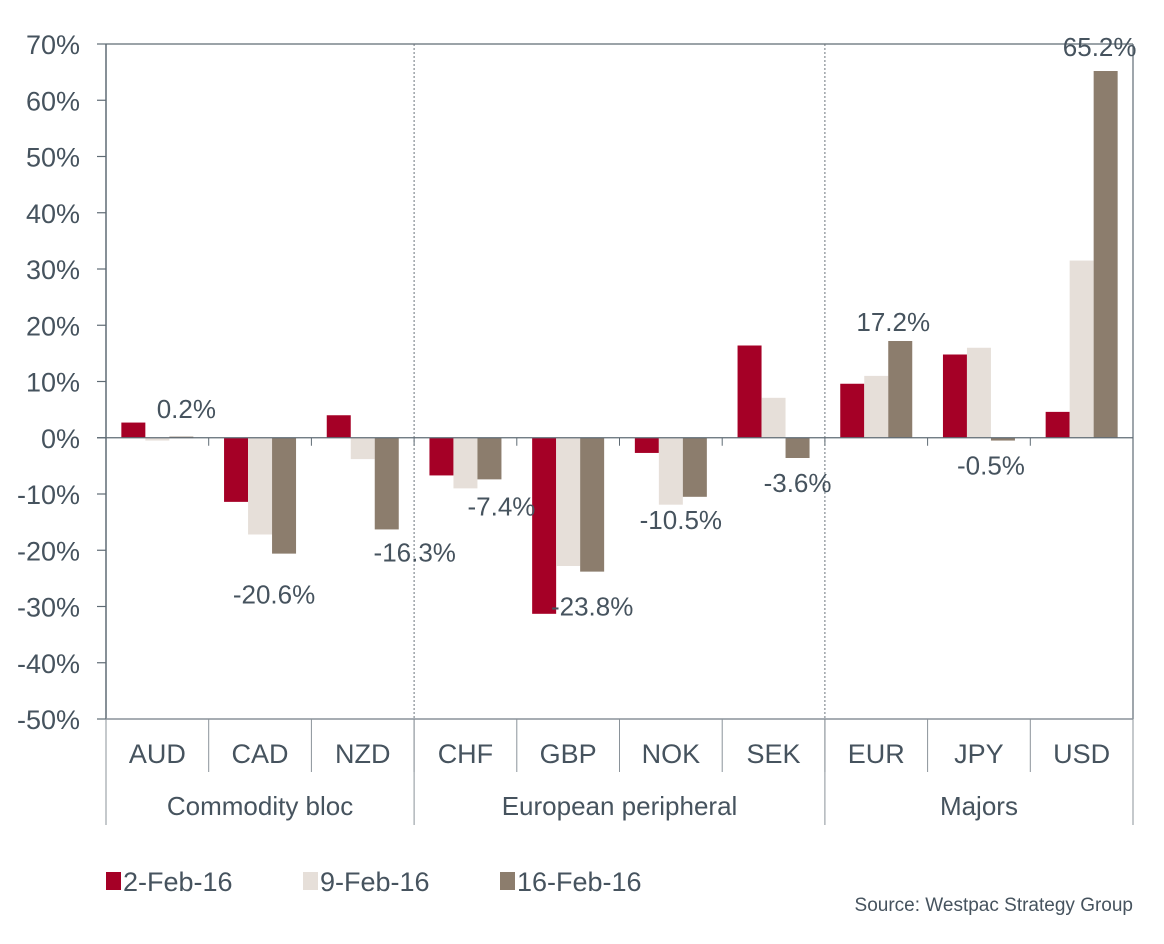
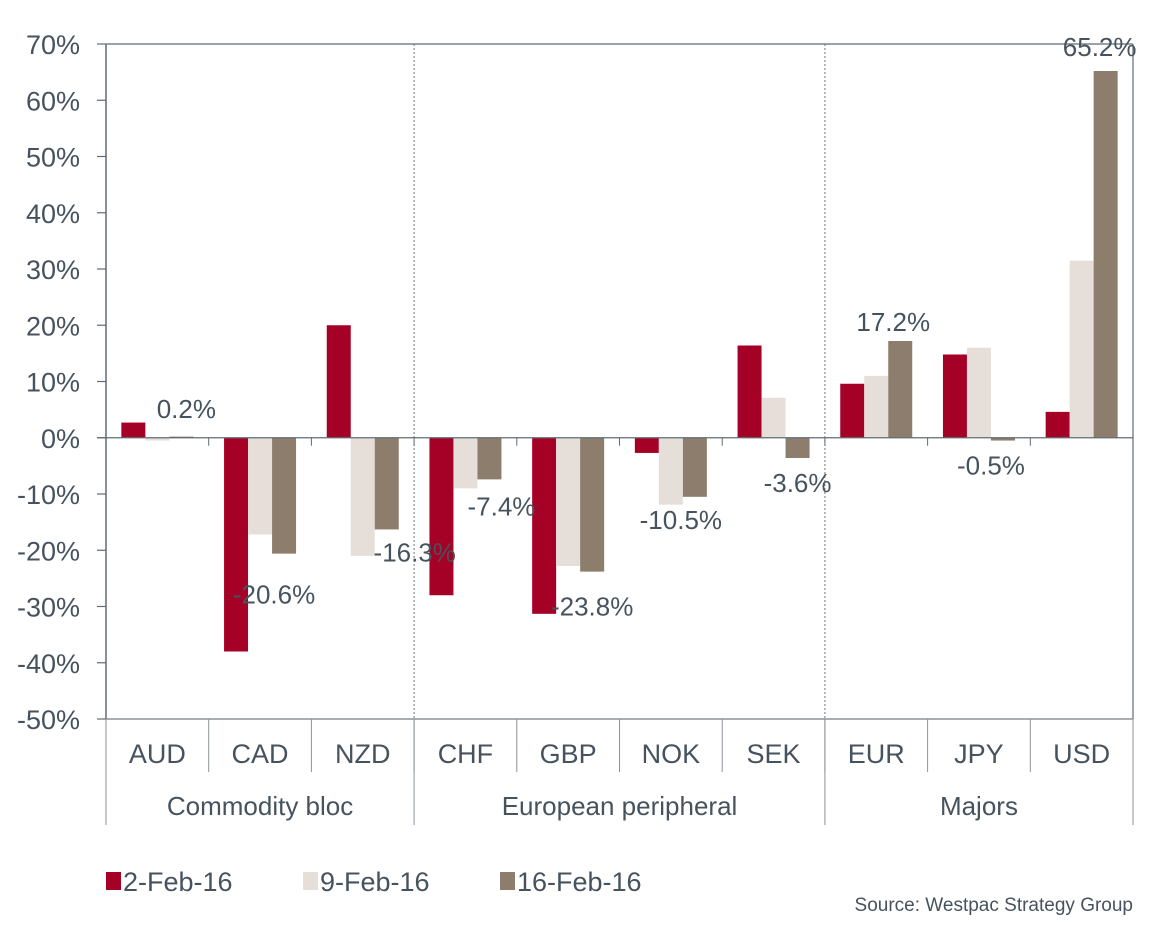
2-Feb-16/CAD: -11% -> -38%
2-Feb-16/NZD: 4% -> 20%
9-Feb-16/NZD: -4% -> -21%
2-Feb-16/CHF: -7% -> -28%
